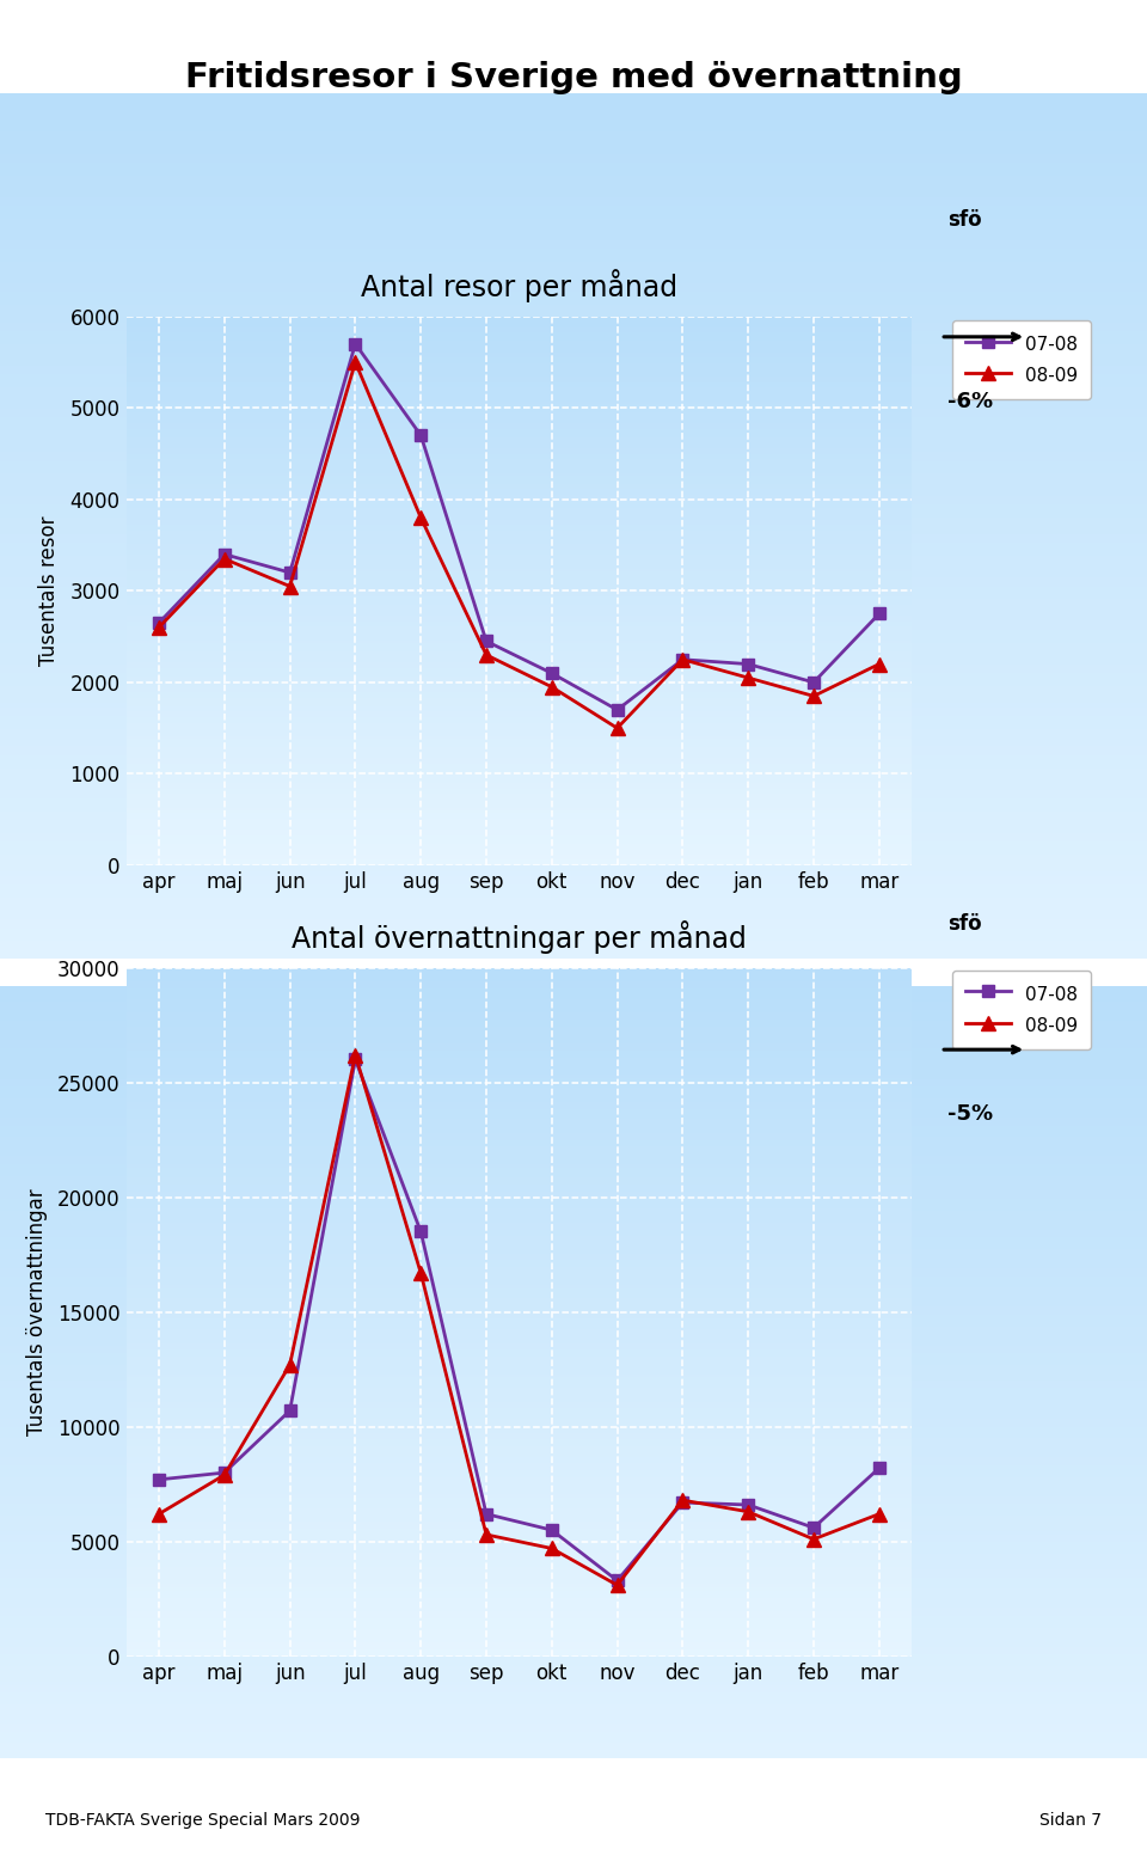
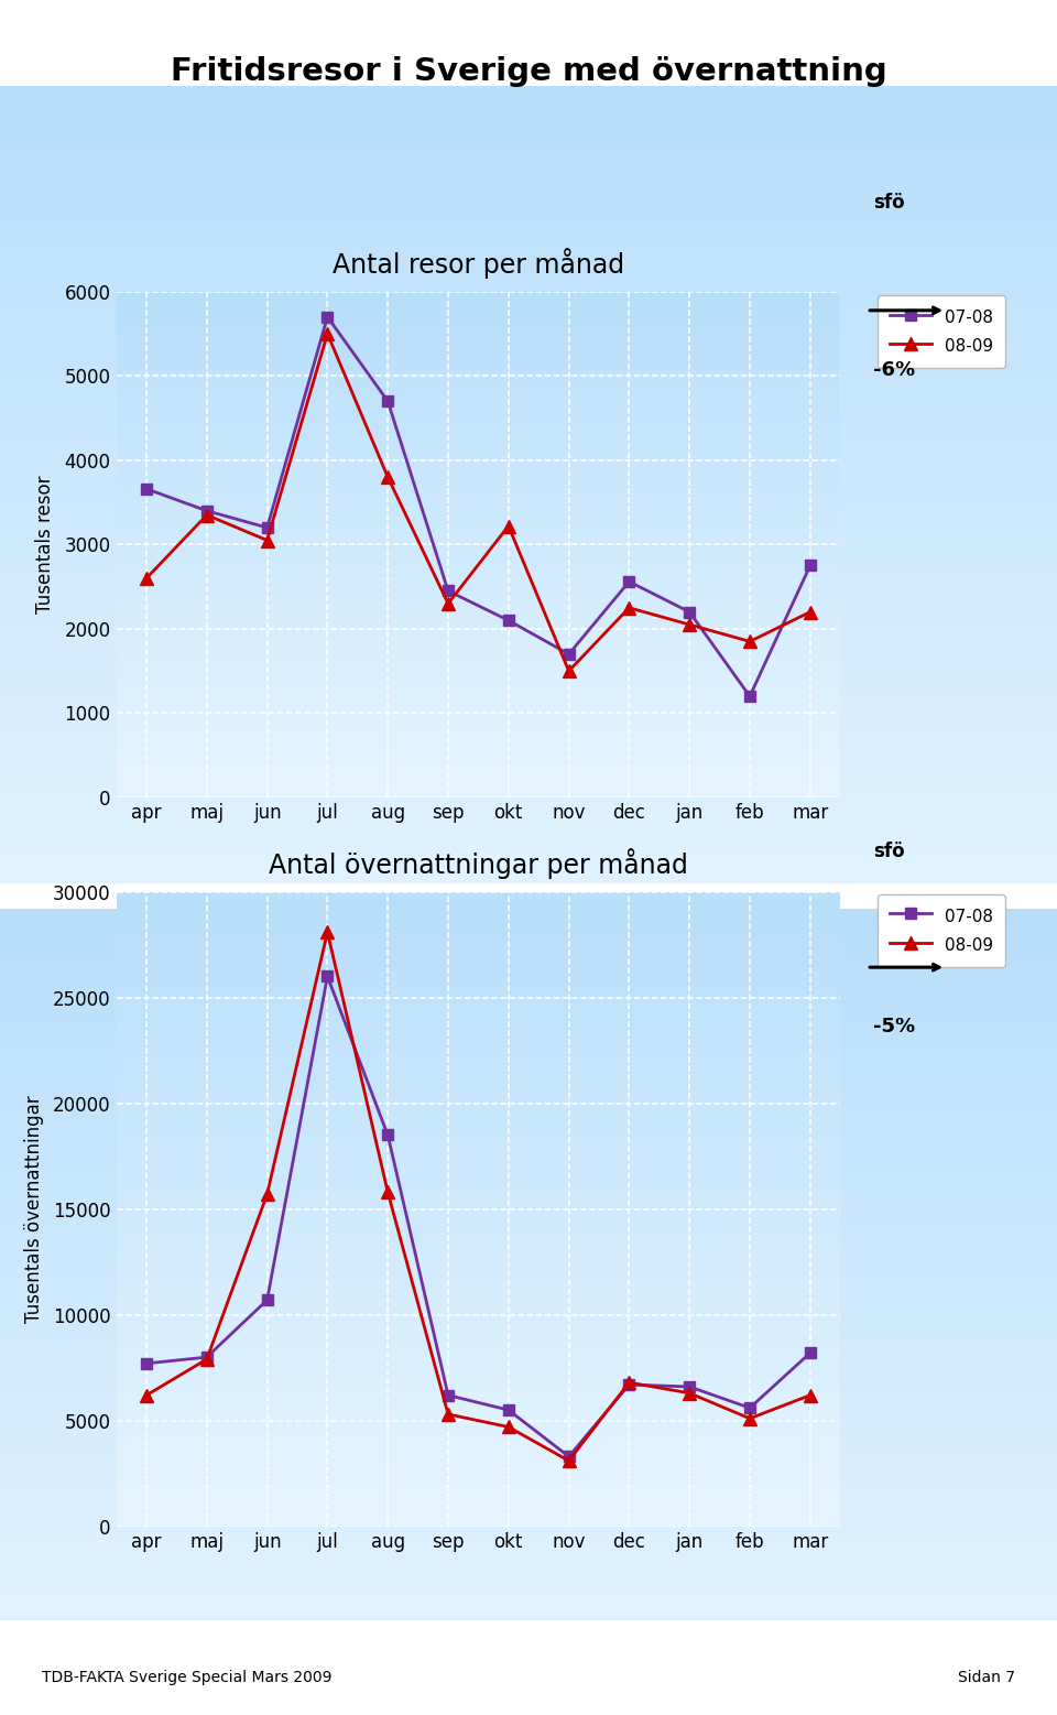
Antal resor per månad/07-08/apr: 2650 -> 3660
Antal resor per månad/08-09/okt: 1950 -> 3220
Antal resor per månad/07-08/dec: 2250 -> 2560
Antal resor per månad/07-08/feb: 2000 -> 1200
Antal övernattningar per månad/08-09/jun: 12700 -> 15700
Antal övernattningar per månad/08-09/jul: 26200 -> 28100
Antal övernattningar per månad/08-09/aug: 16700 -> 15800
